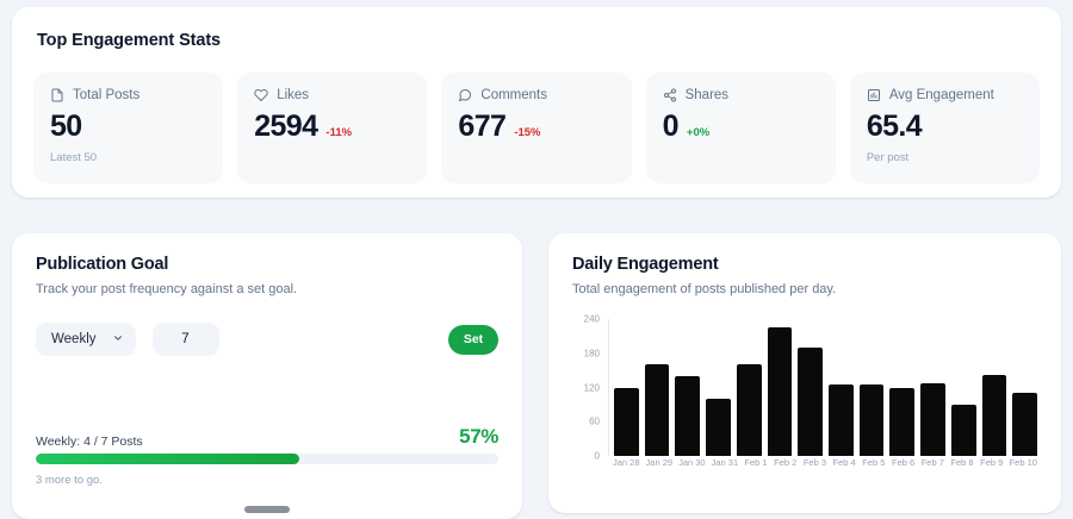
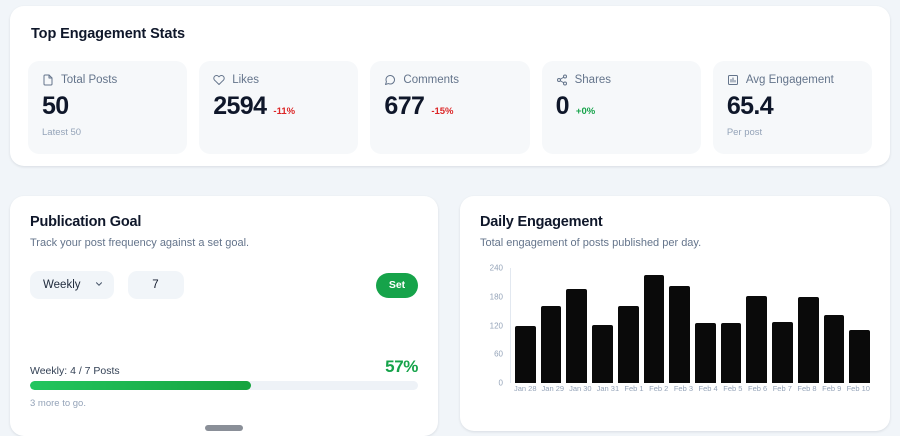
Jan 30: 140 -> 200
Jan 31: 100 -> 120
Feb 3: 190 -> 200
Feb 6: 120 -> 180
Feb 8: 90 -> 180
